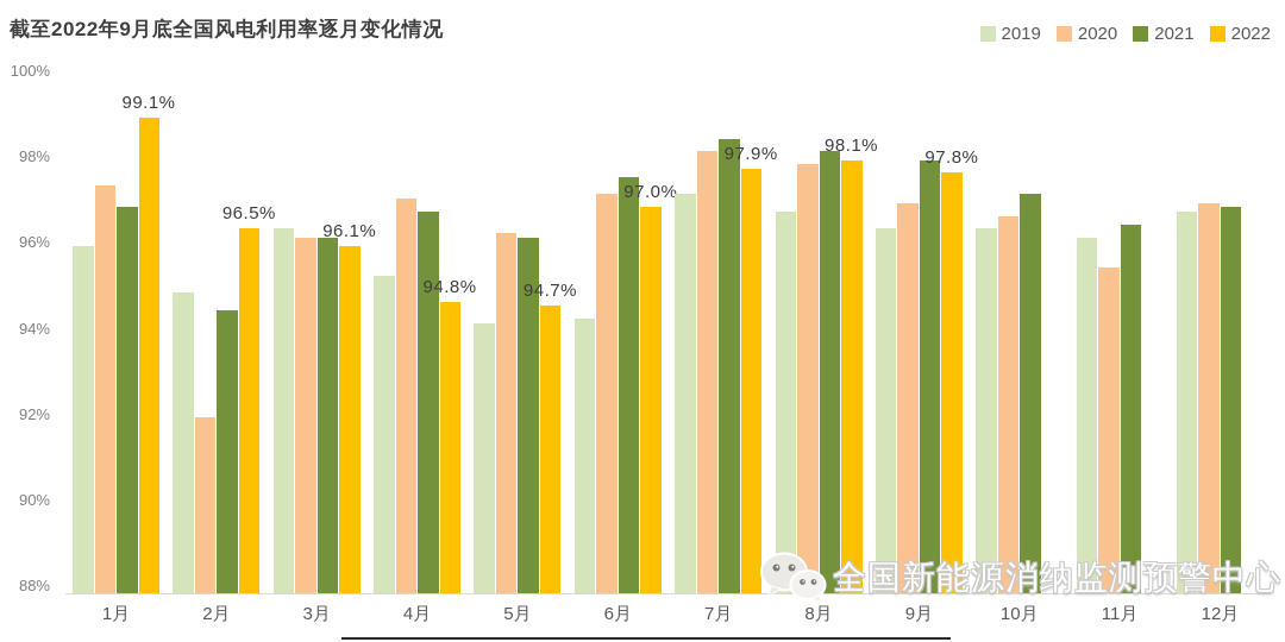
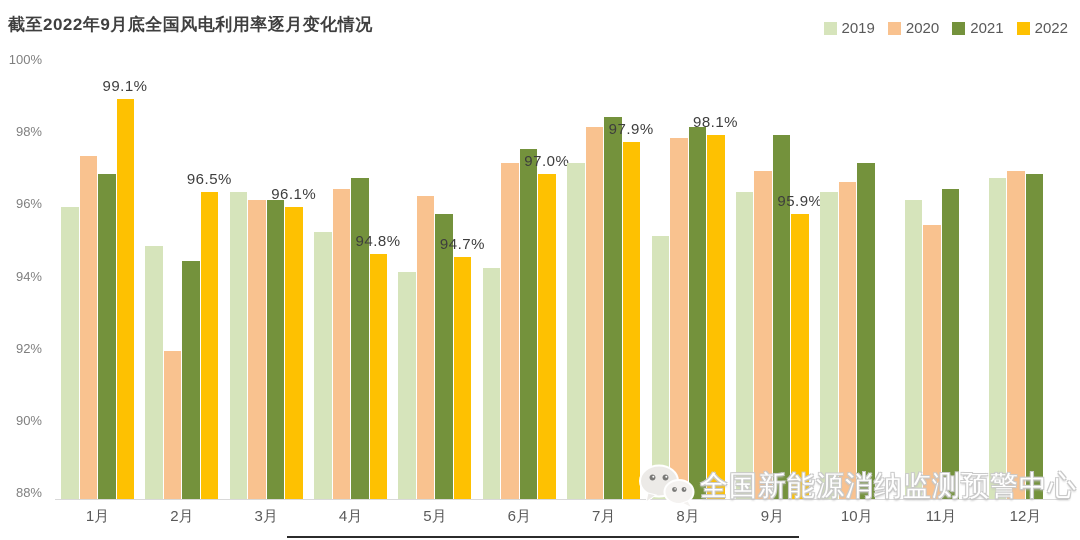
2020/4月: 97.2% -> 96.6%
2021/5月: 96.3% -> 95.9%
2019/8月: 96.9% -> 95.3%
2022/9月: 97.8% -> 95.9%
